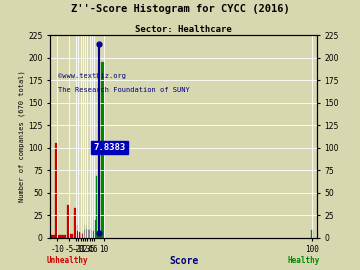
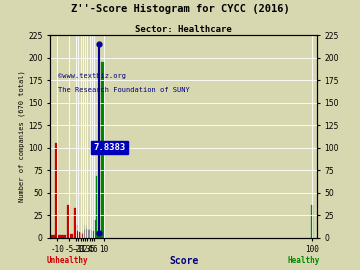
100: 8 -> 36
